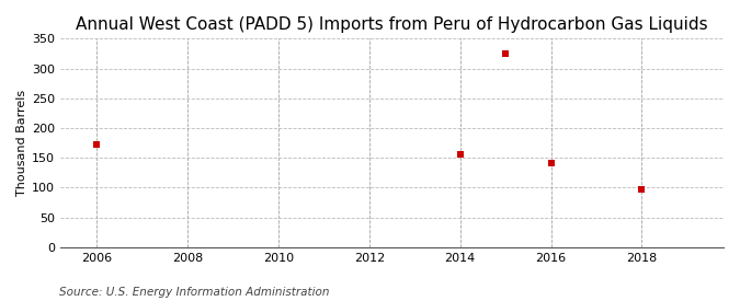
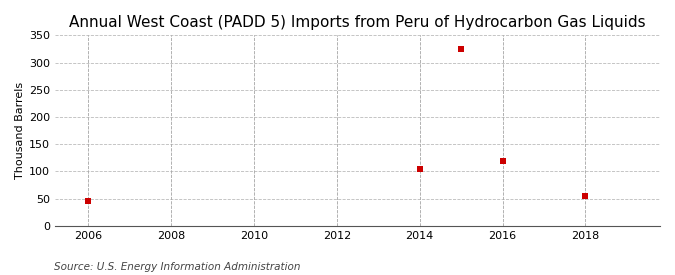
2006: 172 -> 45
2014: 156 -> 105
2016: 142 -> 120
2018: 98 -> 55
